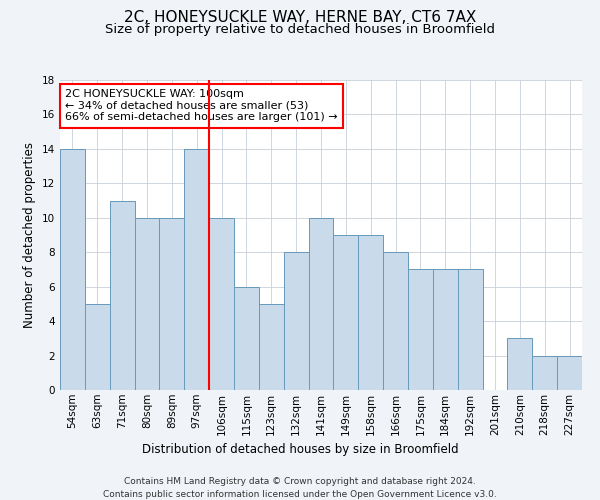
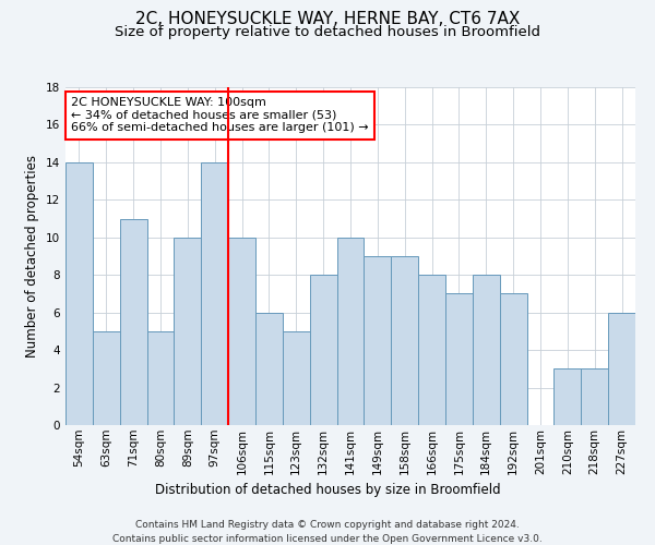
80sqm: 10 -> 5
184sqm: 7 -> 8
218sqm: 2 -> 3
227sqm: 2 -> 6
